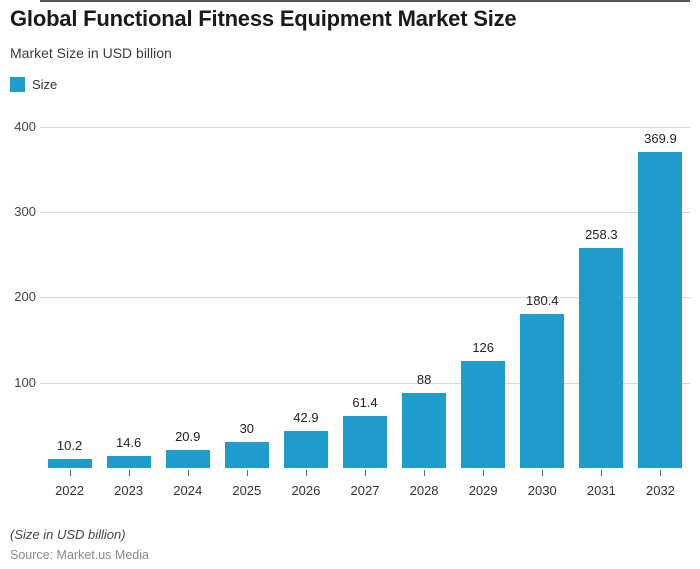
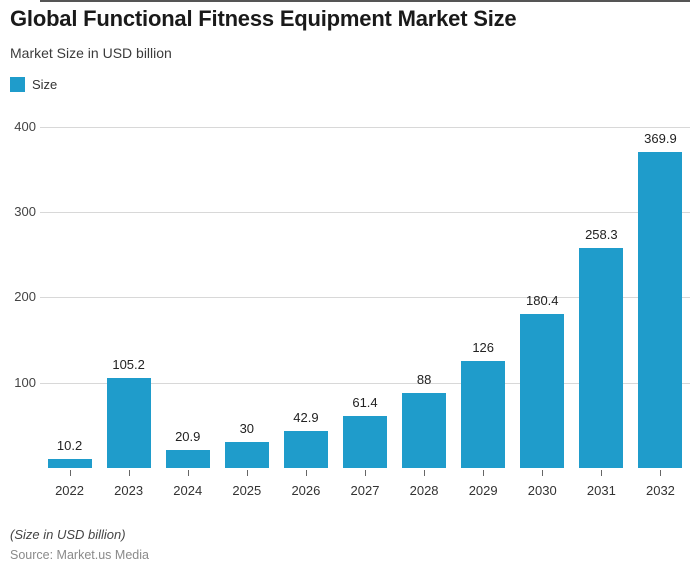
2023: 14.6 -> 105.2
